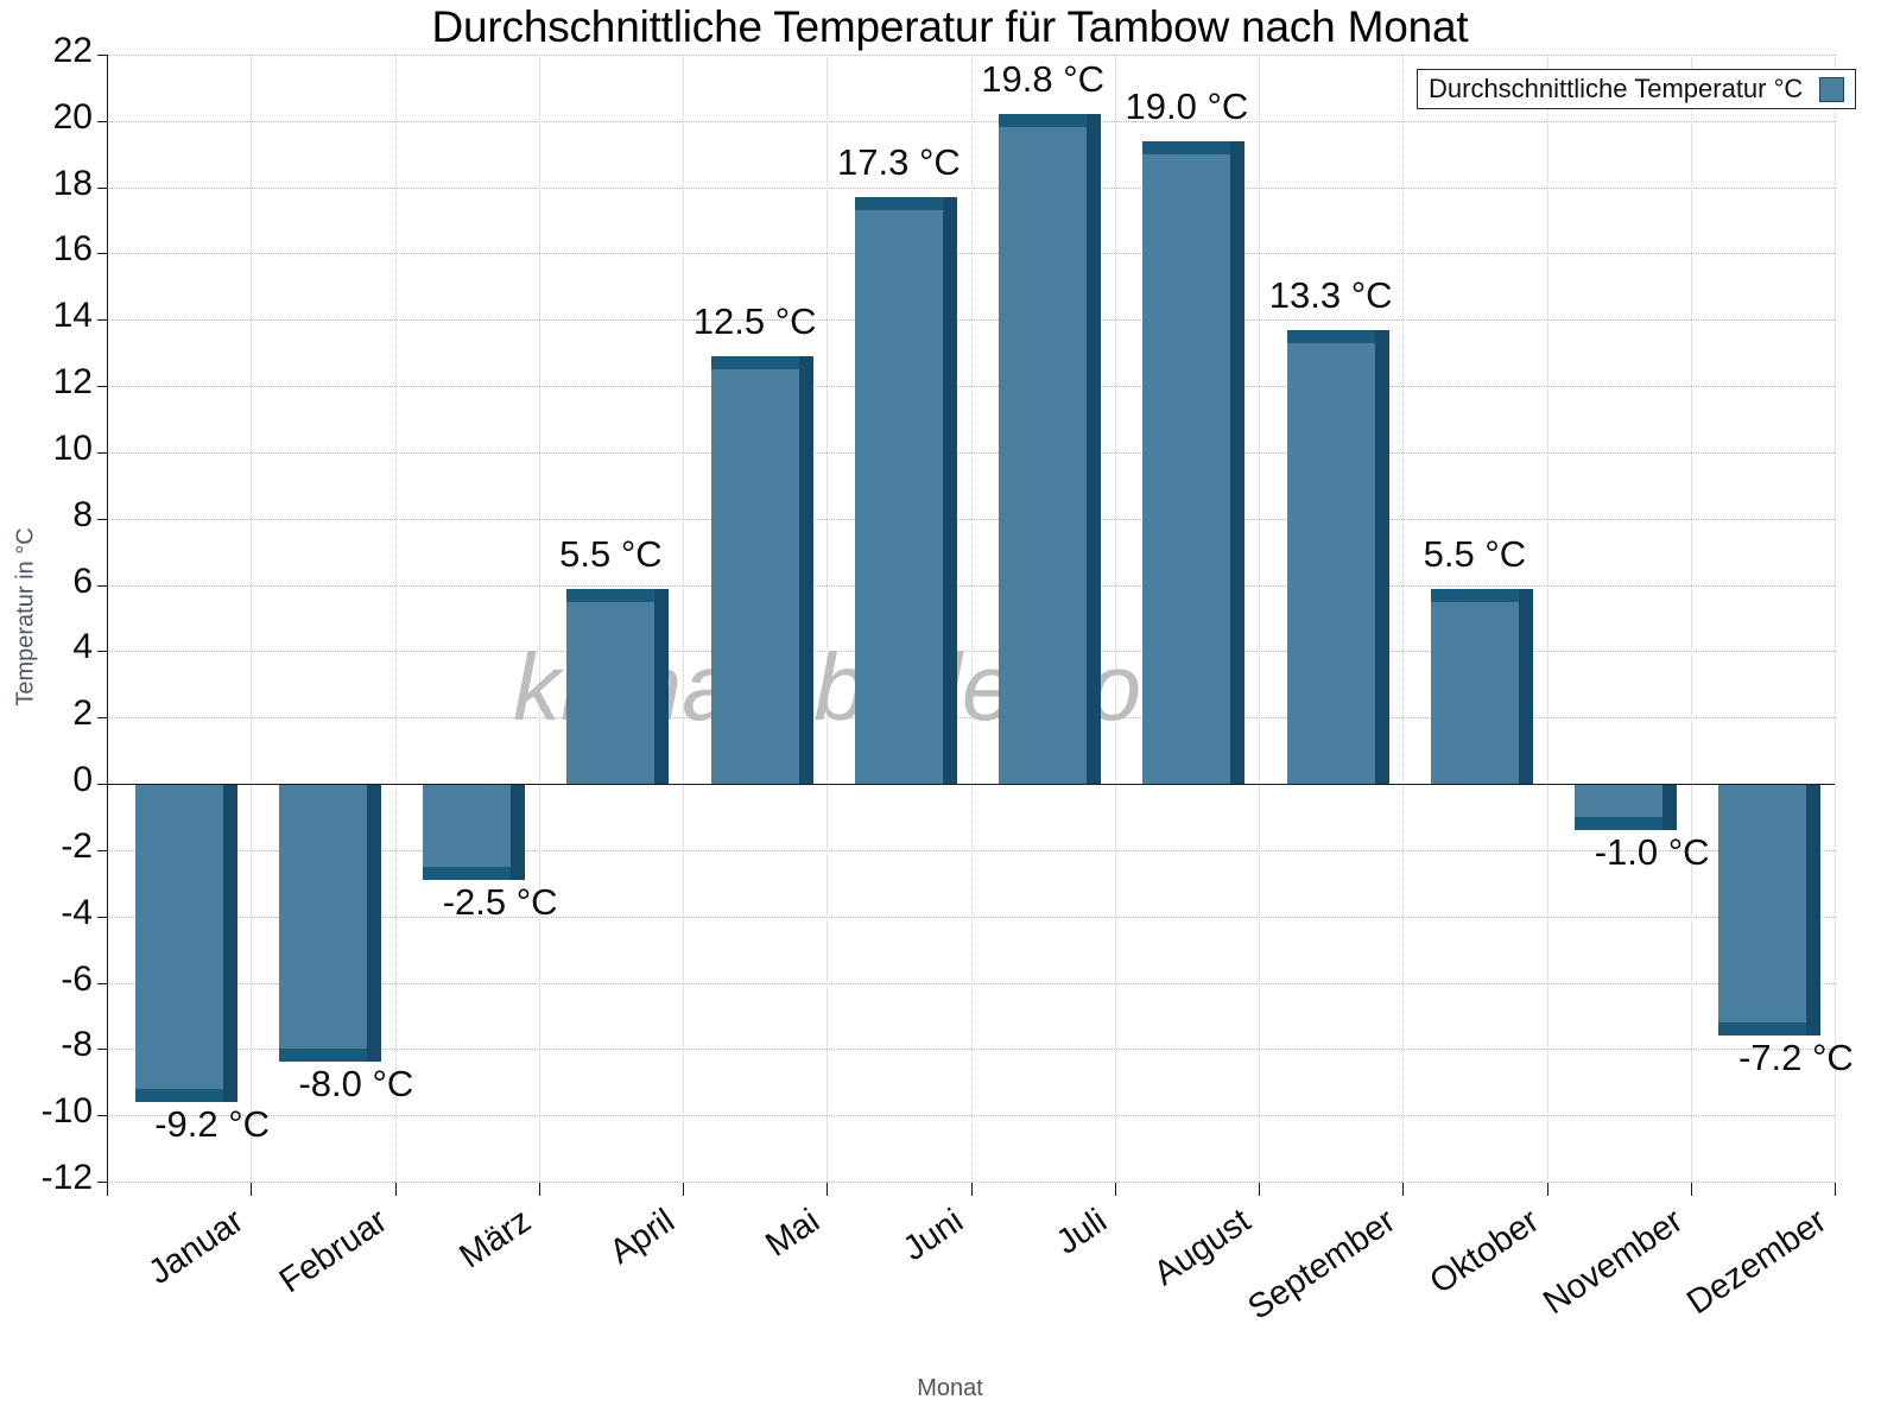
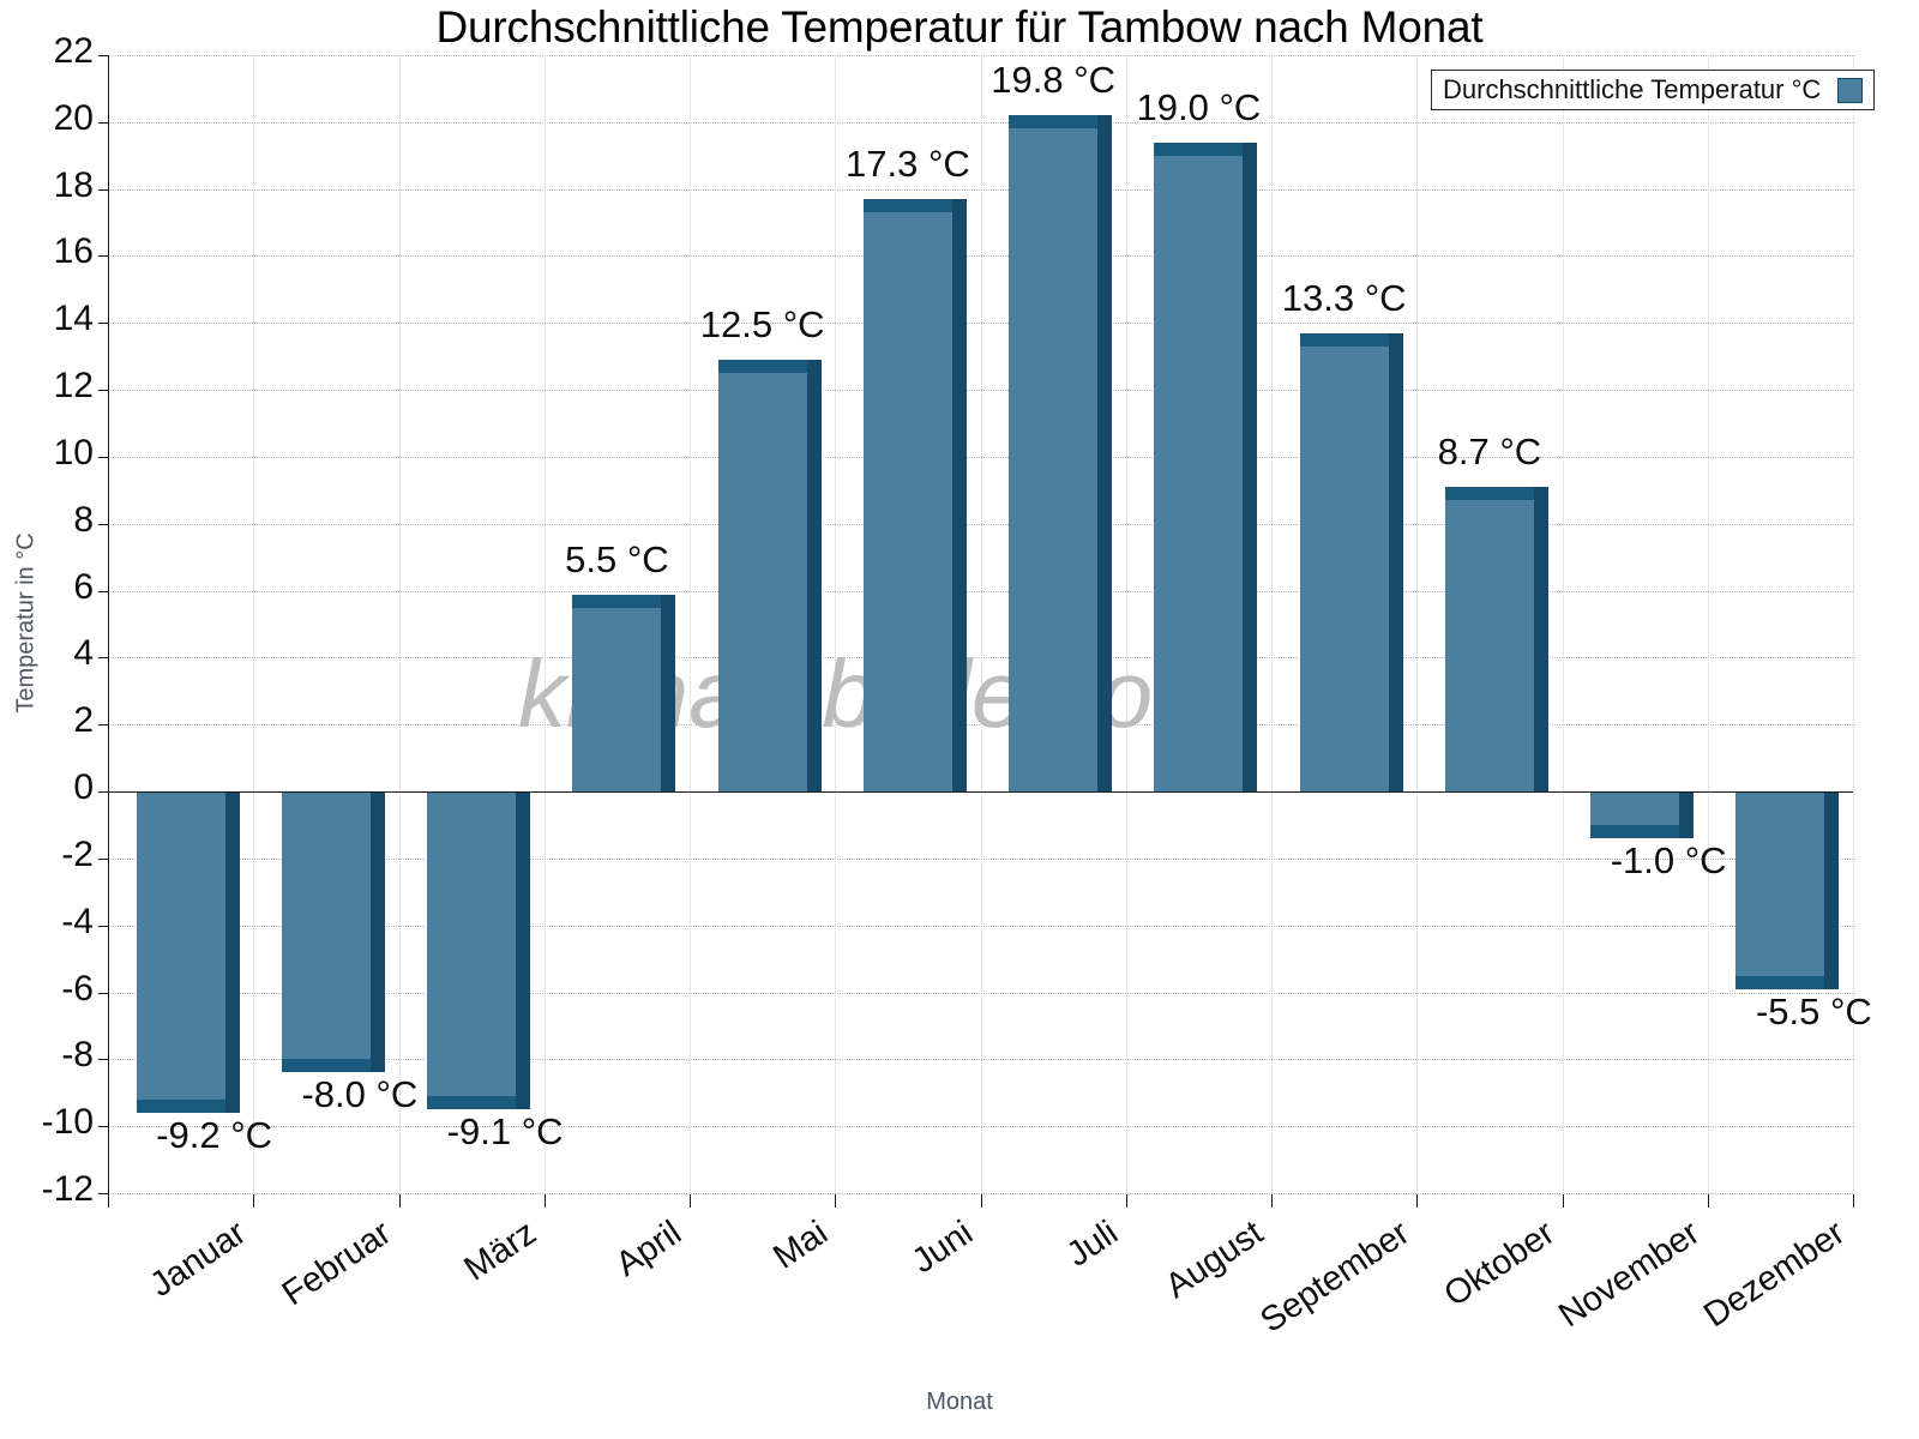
März: -2.5 -> -9.1
Oktober: 5.5 -> 8.7
Dezember: -7.2 -> -5.5
